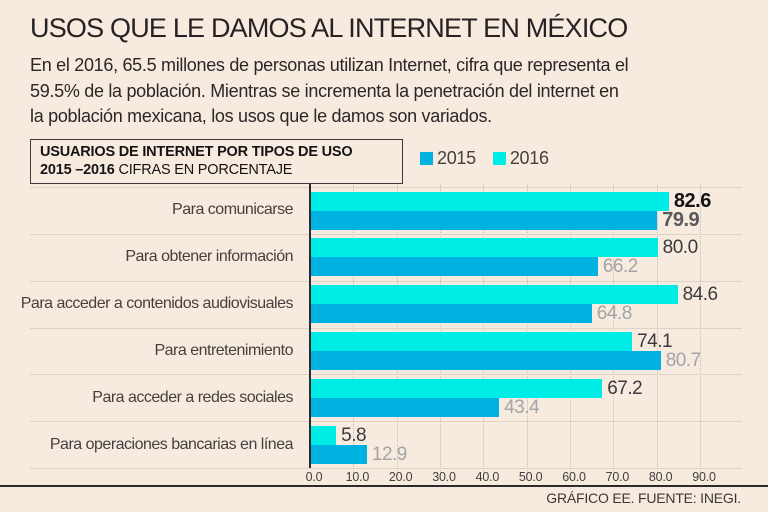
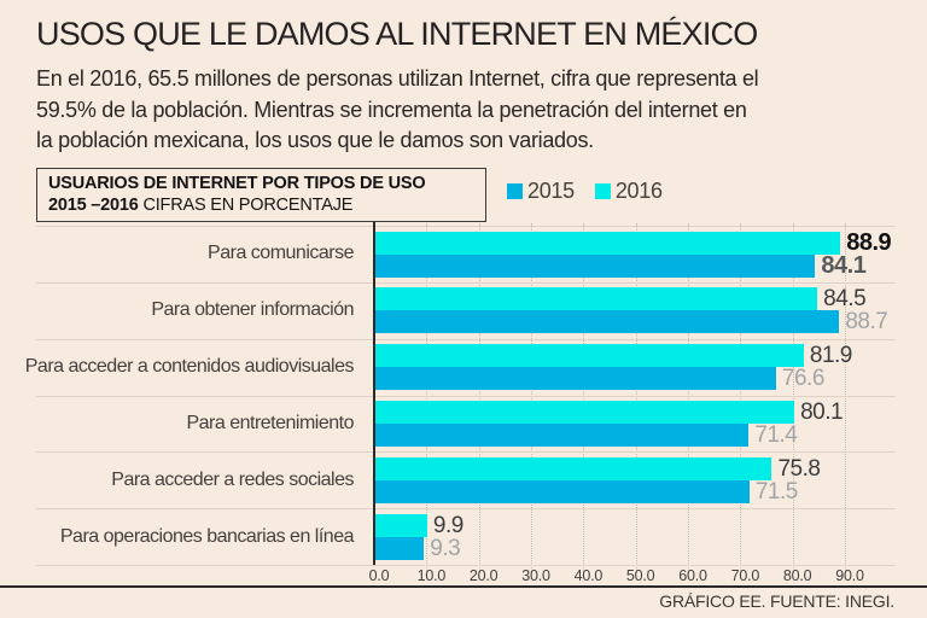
2016/Para comunicarse: 82.6 -> 88.9
2015/Para comunicarse: 79.9 -> 84.1
2016/Para obtener información: 80.0 -> 84.5
2015/Para obtener información: 66.2 -> 88.7
2016/Para acceder a contenidos audiovisuales: 84.6 -> 81.9
2015/Para acceder a contenidos audiovisuales: 64.8 -> 76.6
2016/Para entretenimiento: 74.1 -> 80.1
2015/Para entretenimiento: 80.7 -> 71.4
2016/Para acceder a redes sociales: 67.2 -> 75.8
2015/Para acceder a redes sociales: 43.4 -> 71.5
2016/Para operaciones bancarias en línea: 5.8 -> 9.9
2015/Para operaciones bancarias en línea: 12.9 -> 9.3
